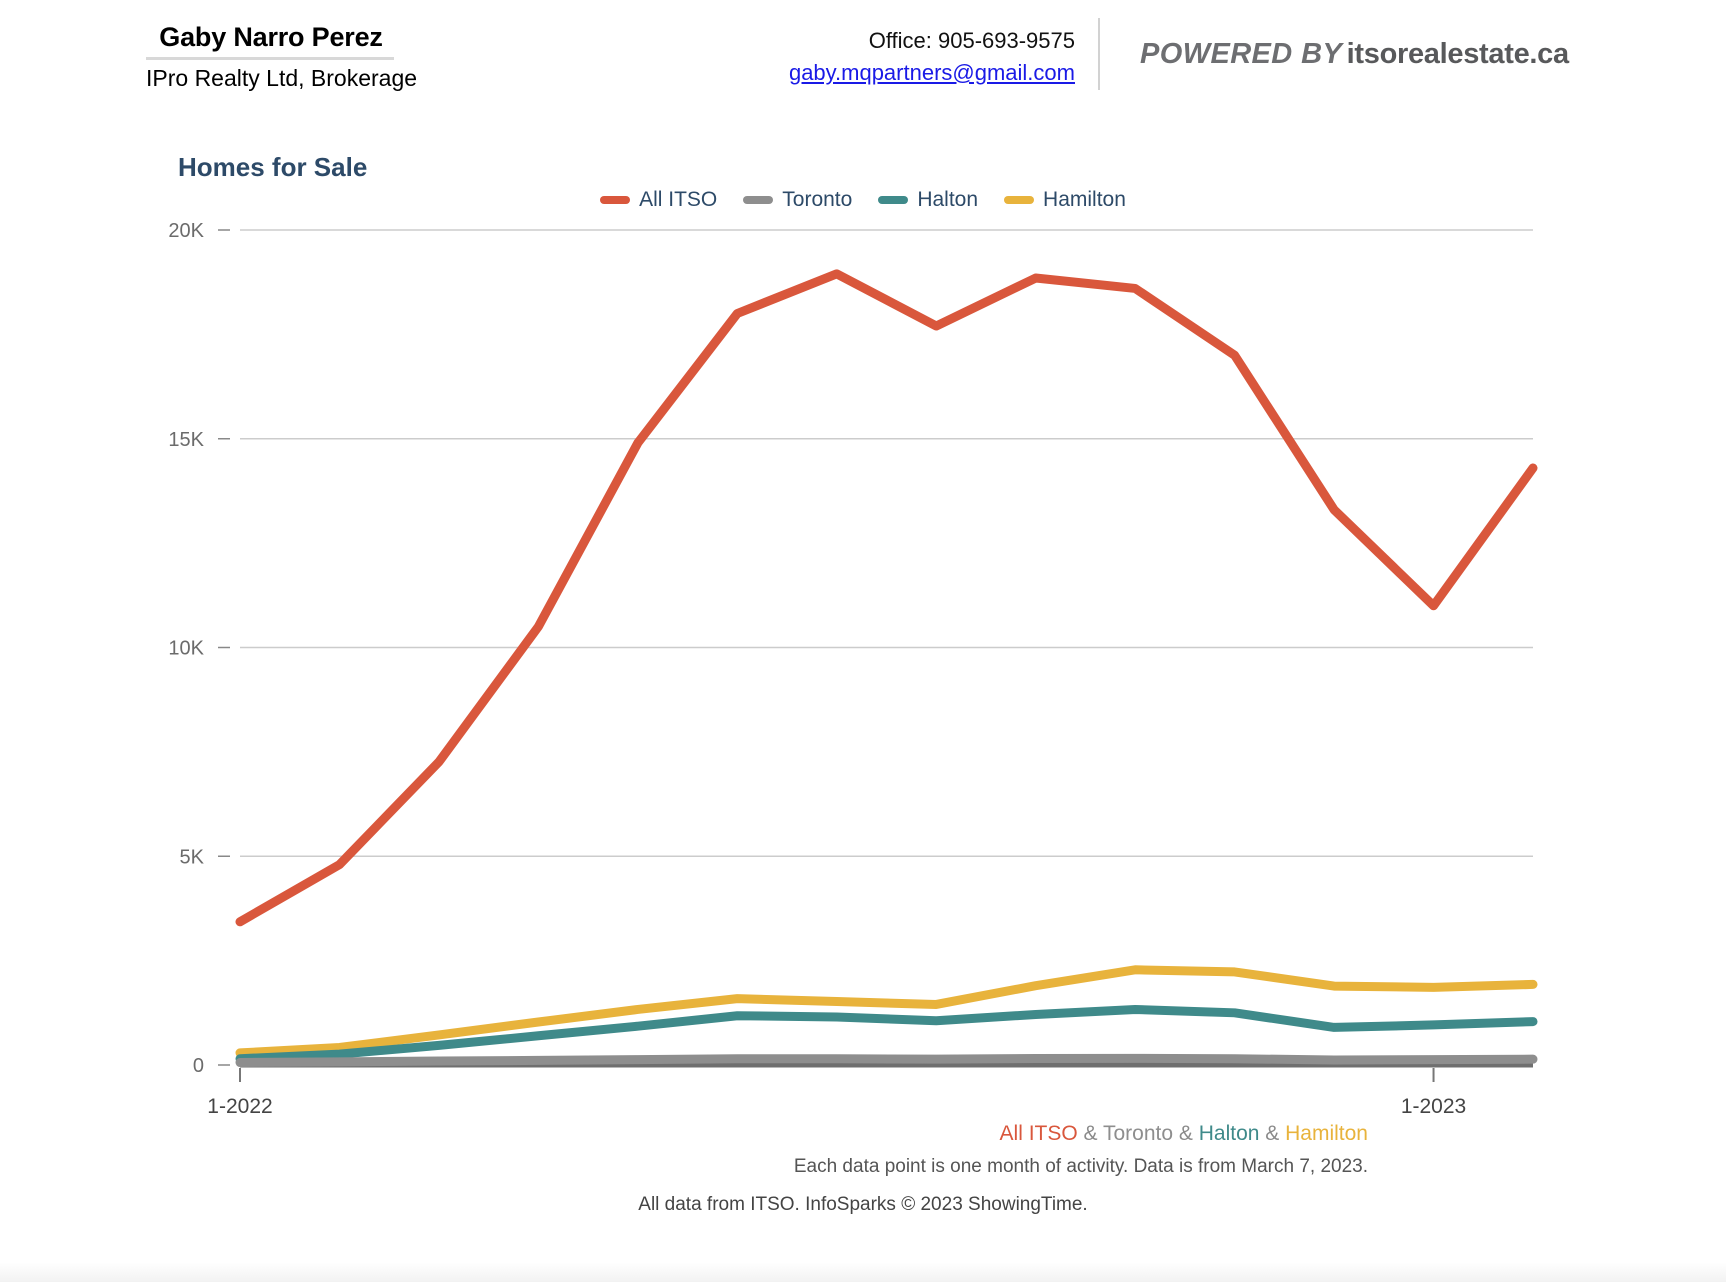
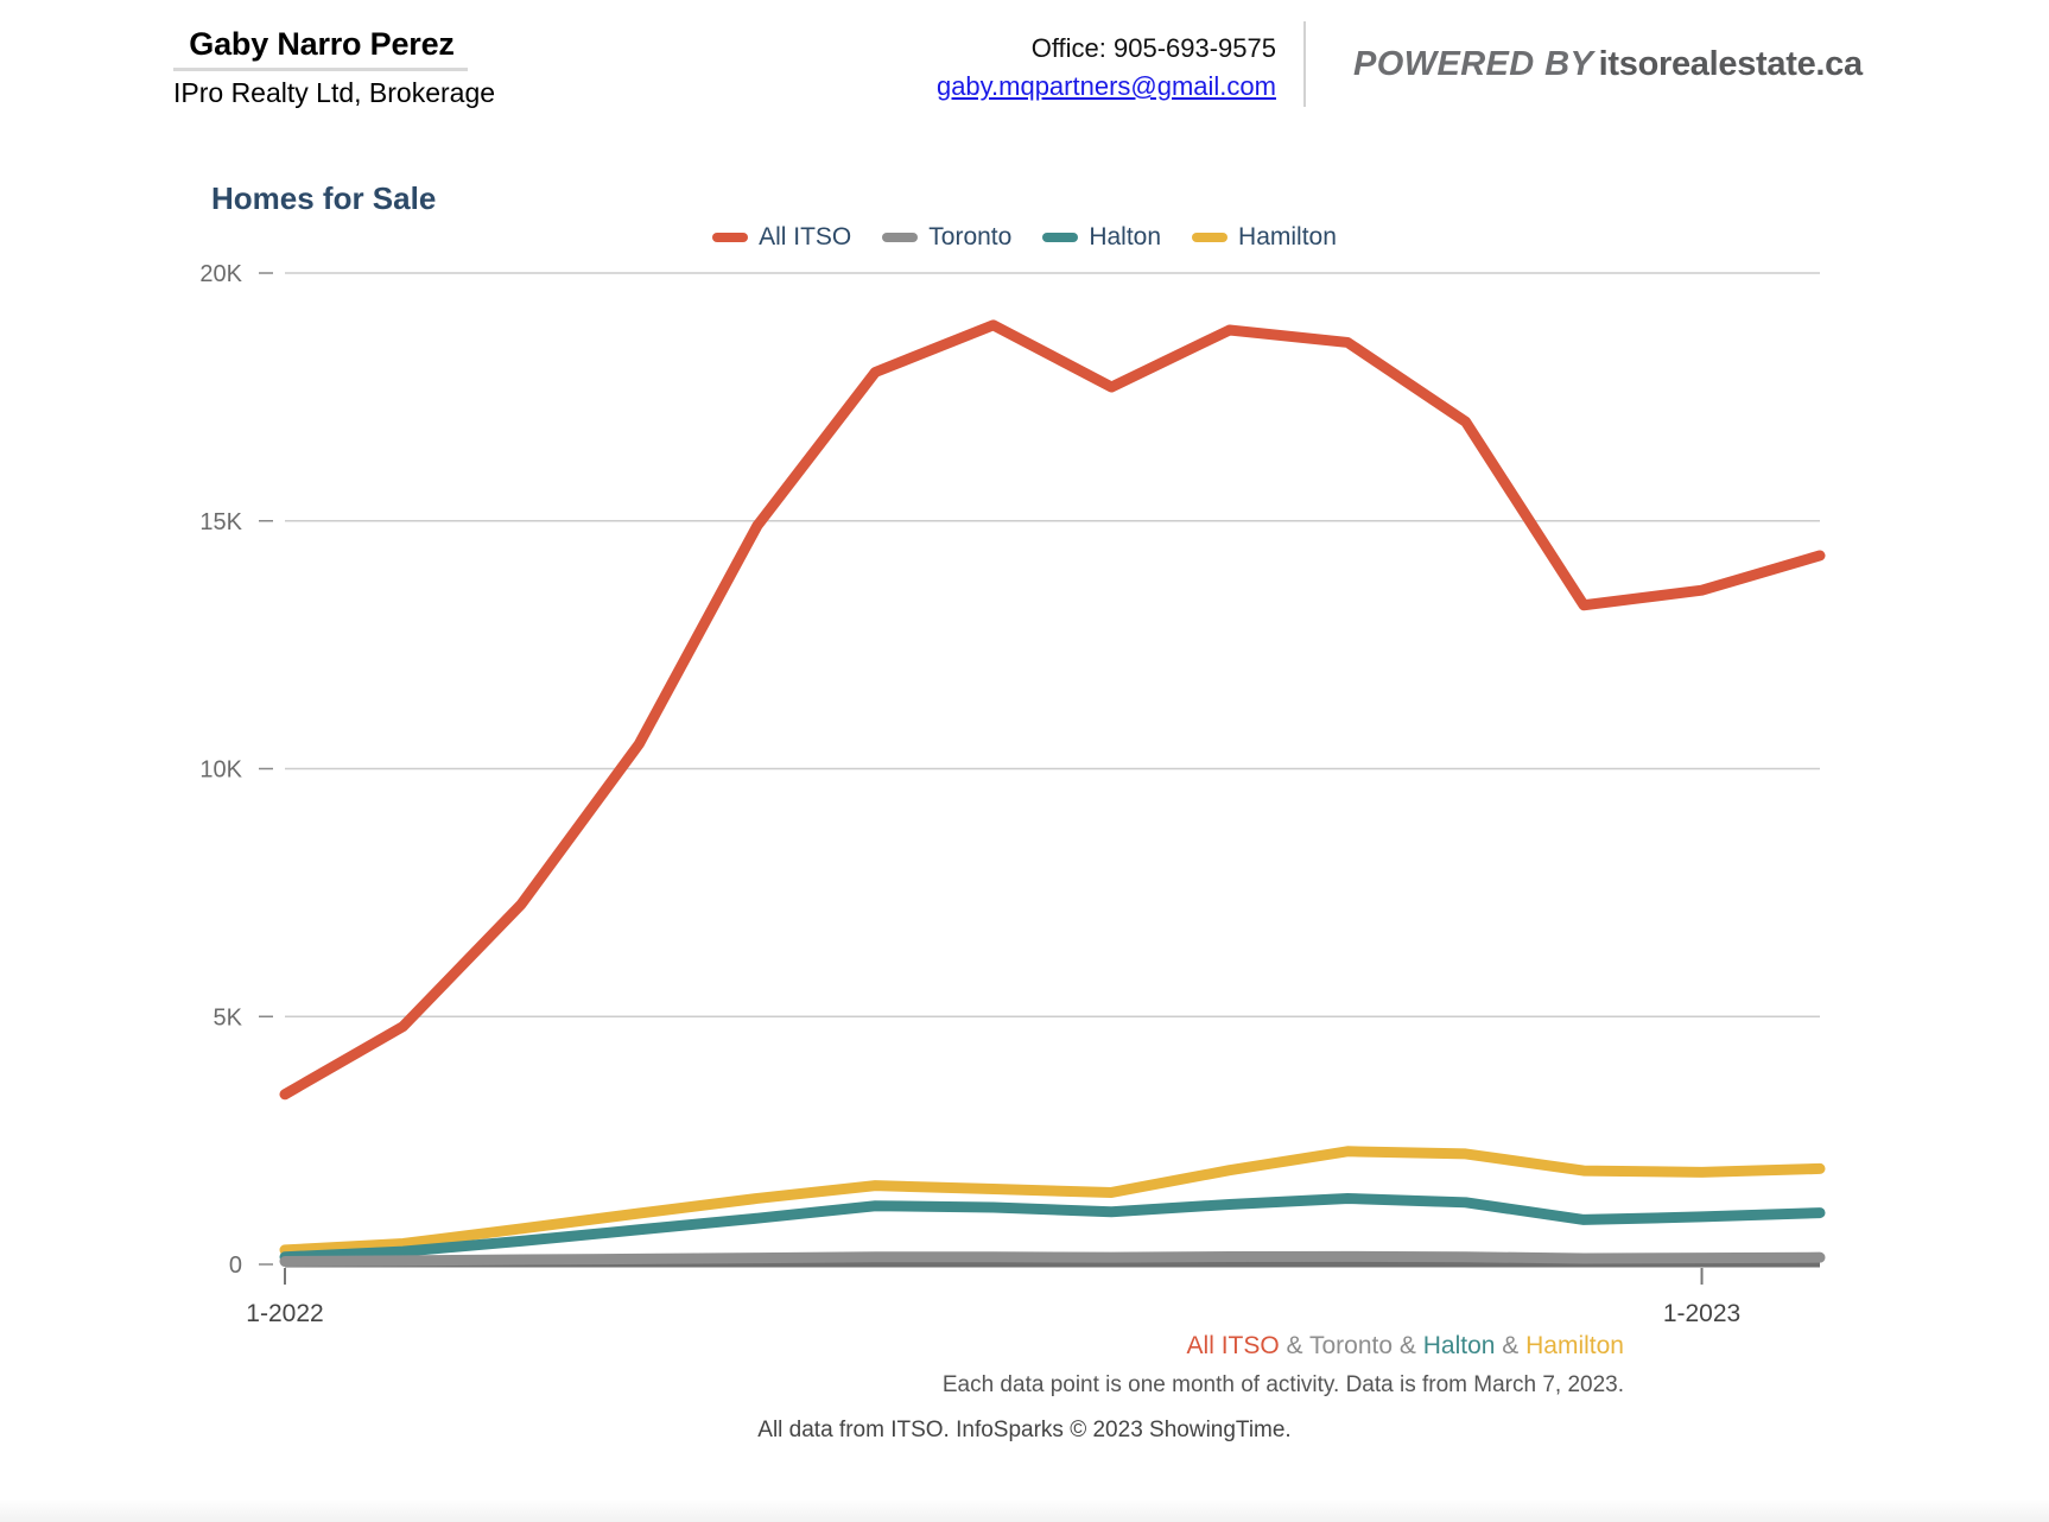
All ITSO/1-2023: 11.0K -> 13.6K
